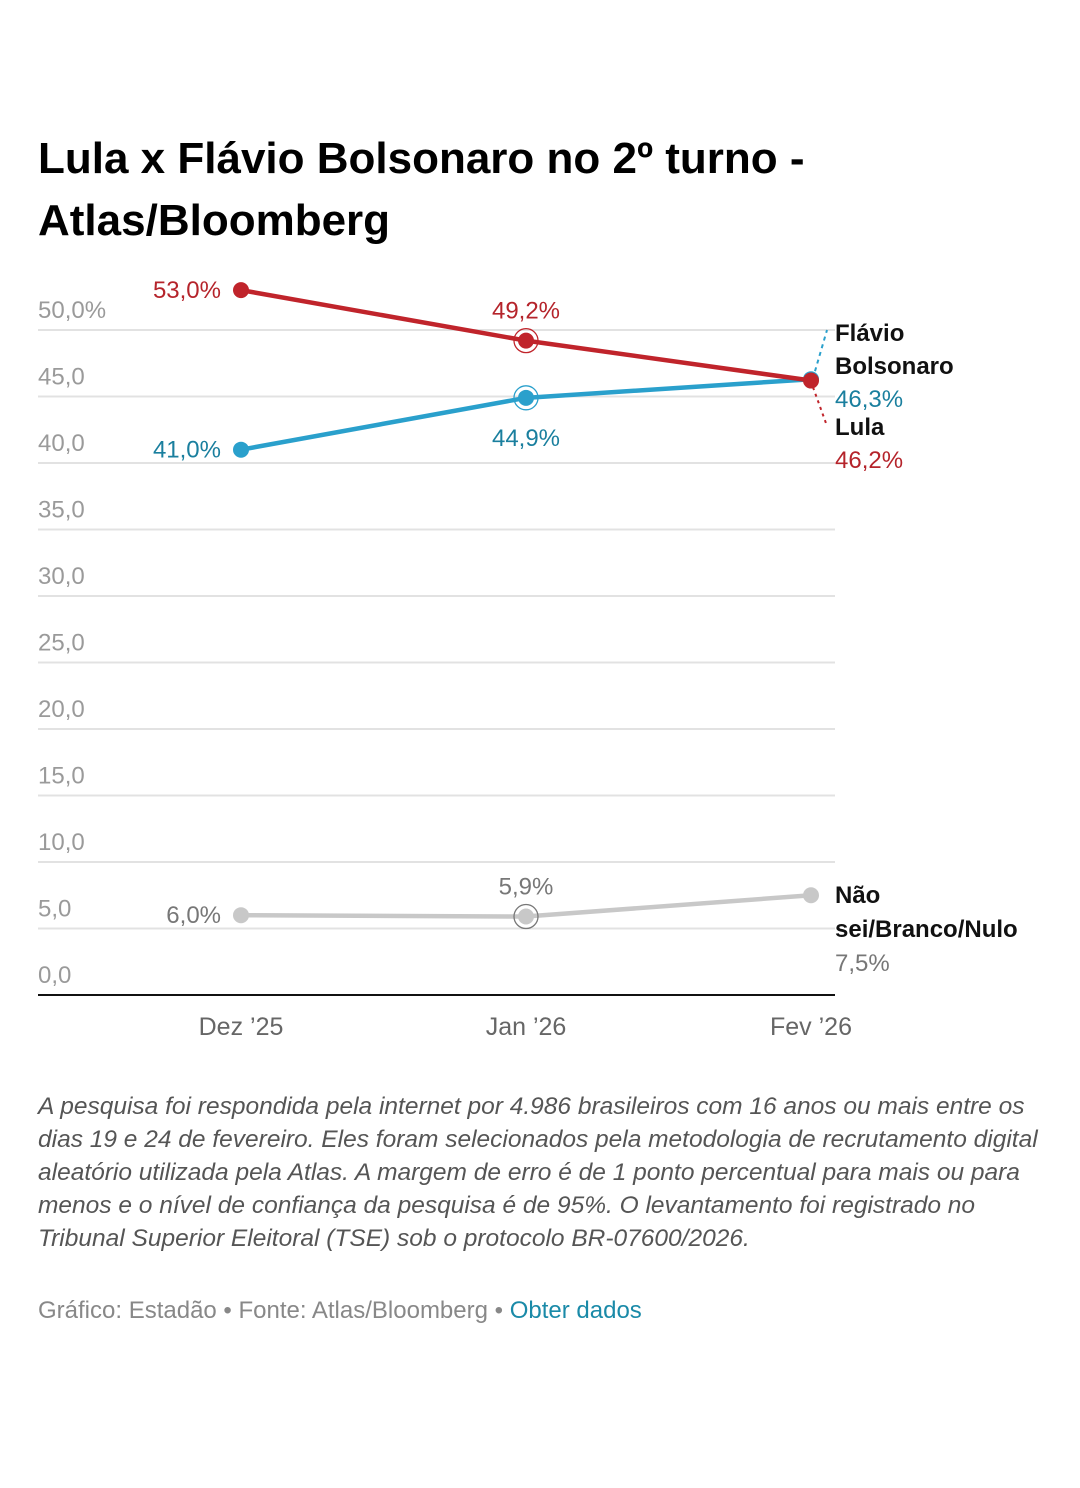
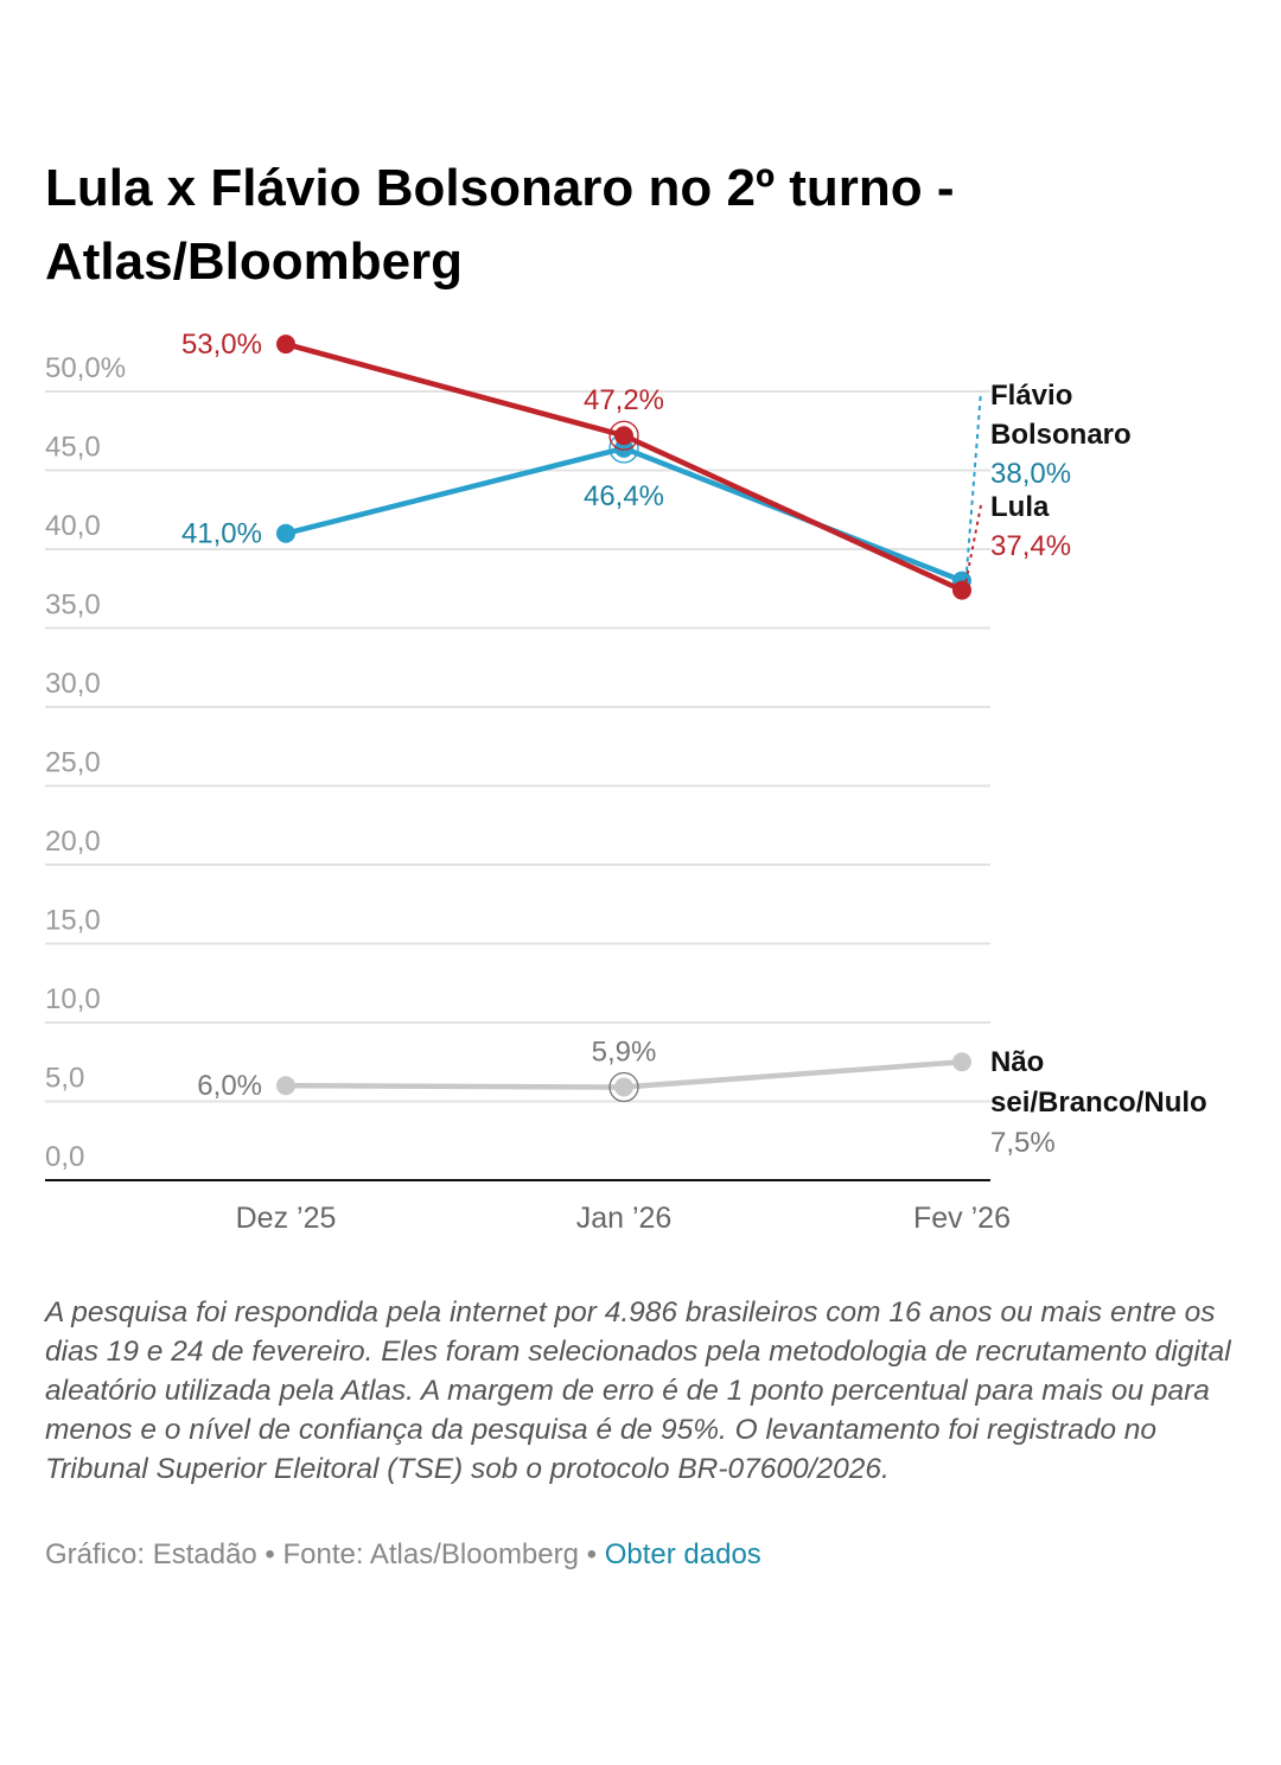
Lula/Jan ’26: 49,2% -> 47,2%
Flávio Bolsonaro/Jan ’26: 44,9% -> 46,4%
Lula/Fev ’26: 46,2% -> 37,4%
Flávio Bolsonaro/Fev ’26: 46,3% -> 38,0%
